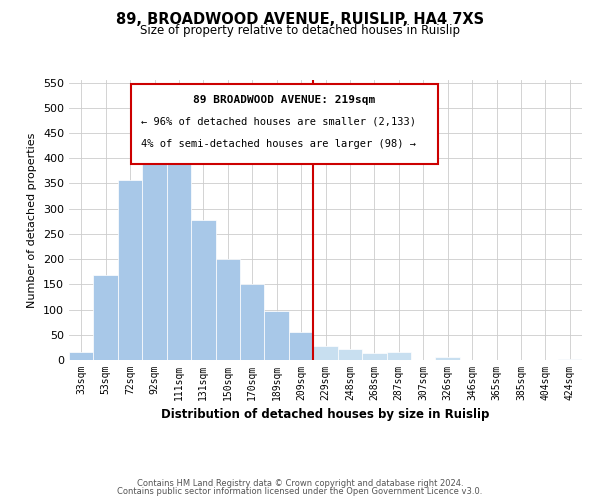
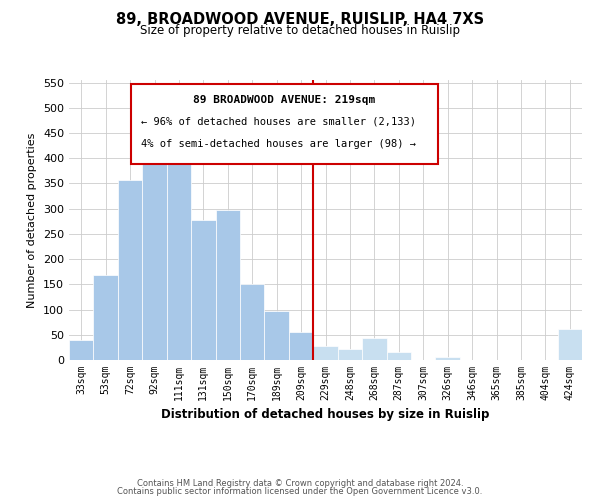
33sqm: 15 -> 40
150sqm: 200 -> 298
268sqm: 13 -> 44
424sqm: 2 -> 62
